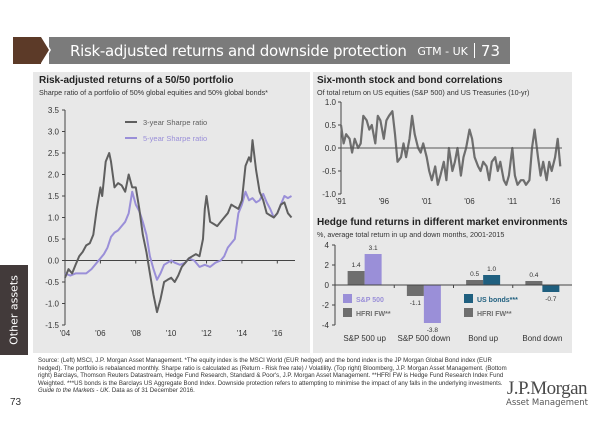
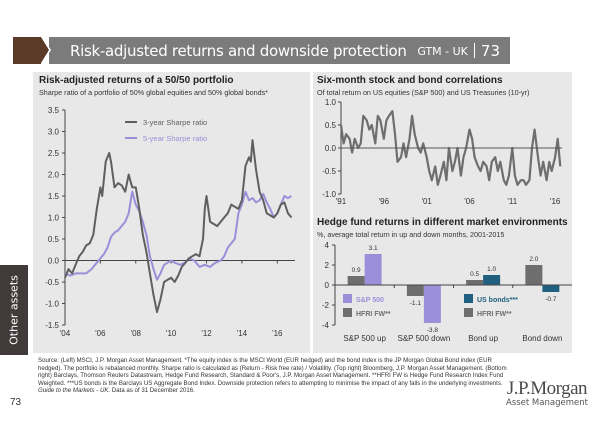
Hedge fund returns in different market environments/HFRI FW**/S&P 500 up: 1.4 -> 0.9
Hedge fund returns in different market environments/HFRI FW**/Bond down: 0.4 -> 2.0
